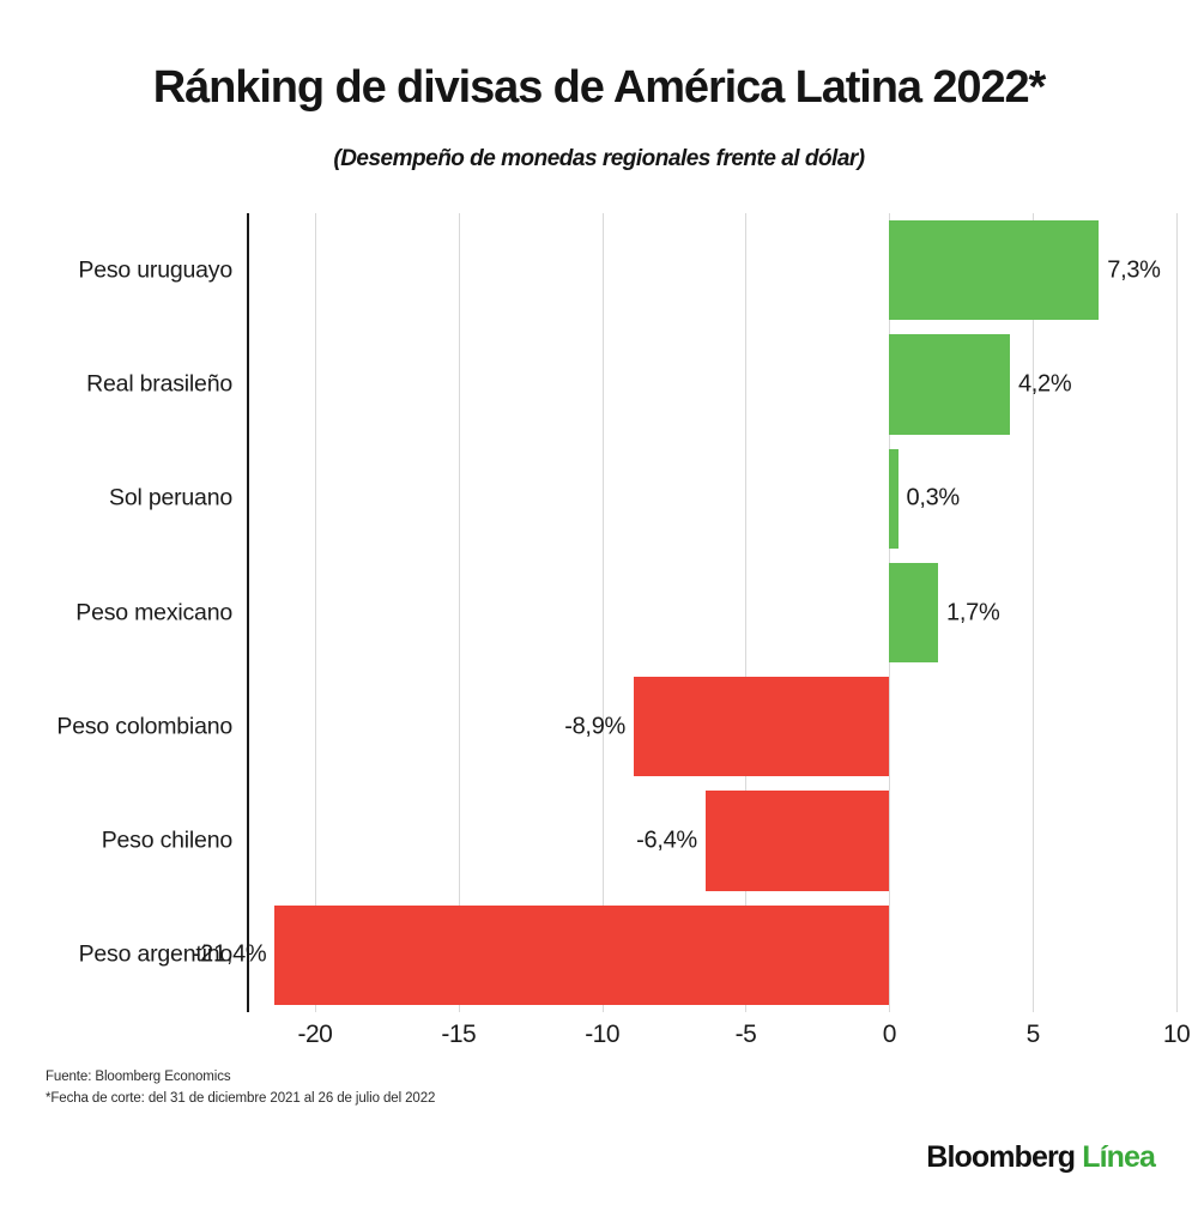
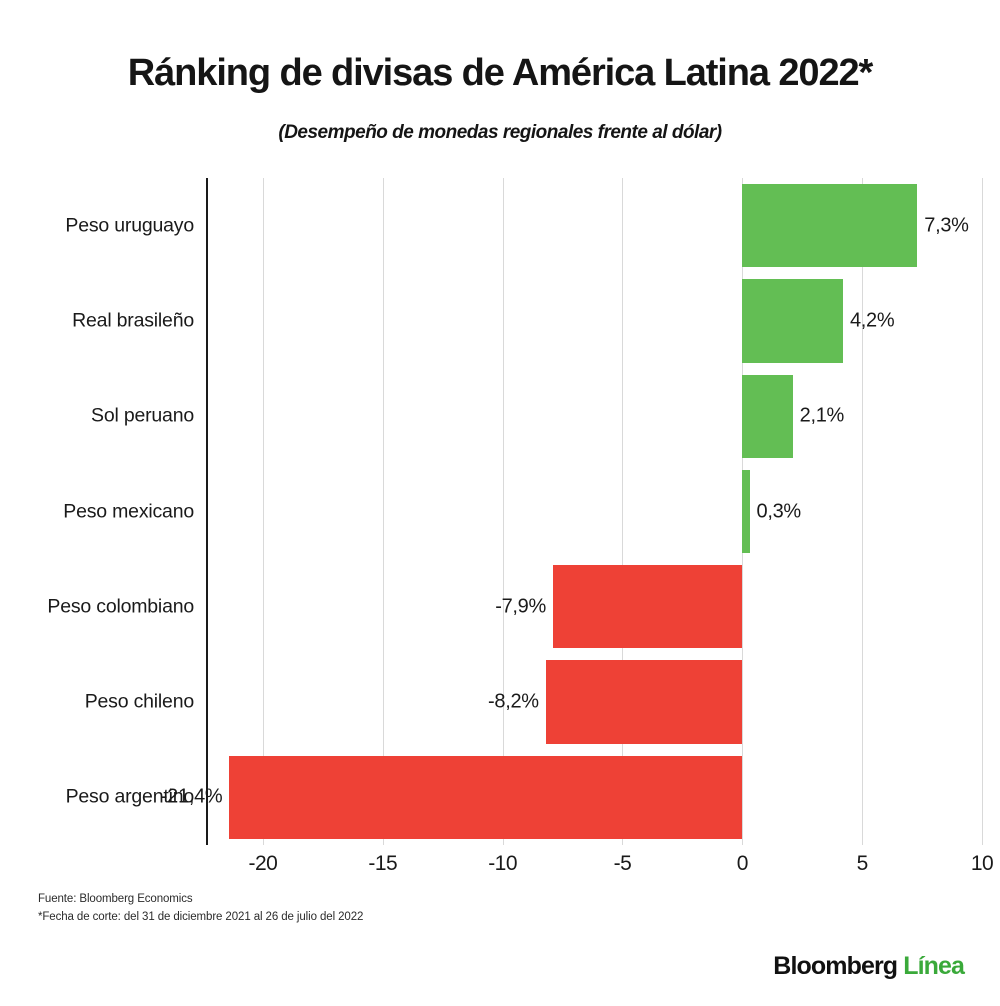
Sol peruano: 0,3% -> 2,1%
Peso mexicano: 1,7% -> 0,3%
Peso colombiano: -8,9% -> -7,9%
Peso chileno: -6,4% -> -8,2%
